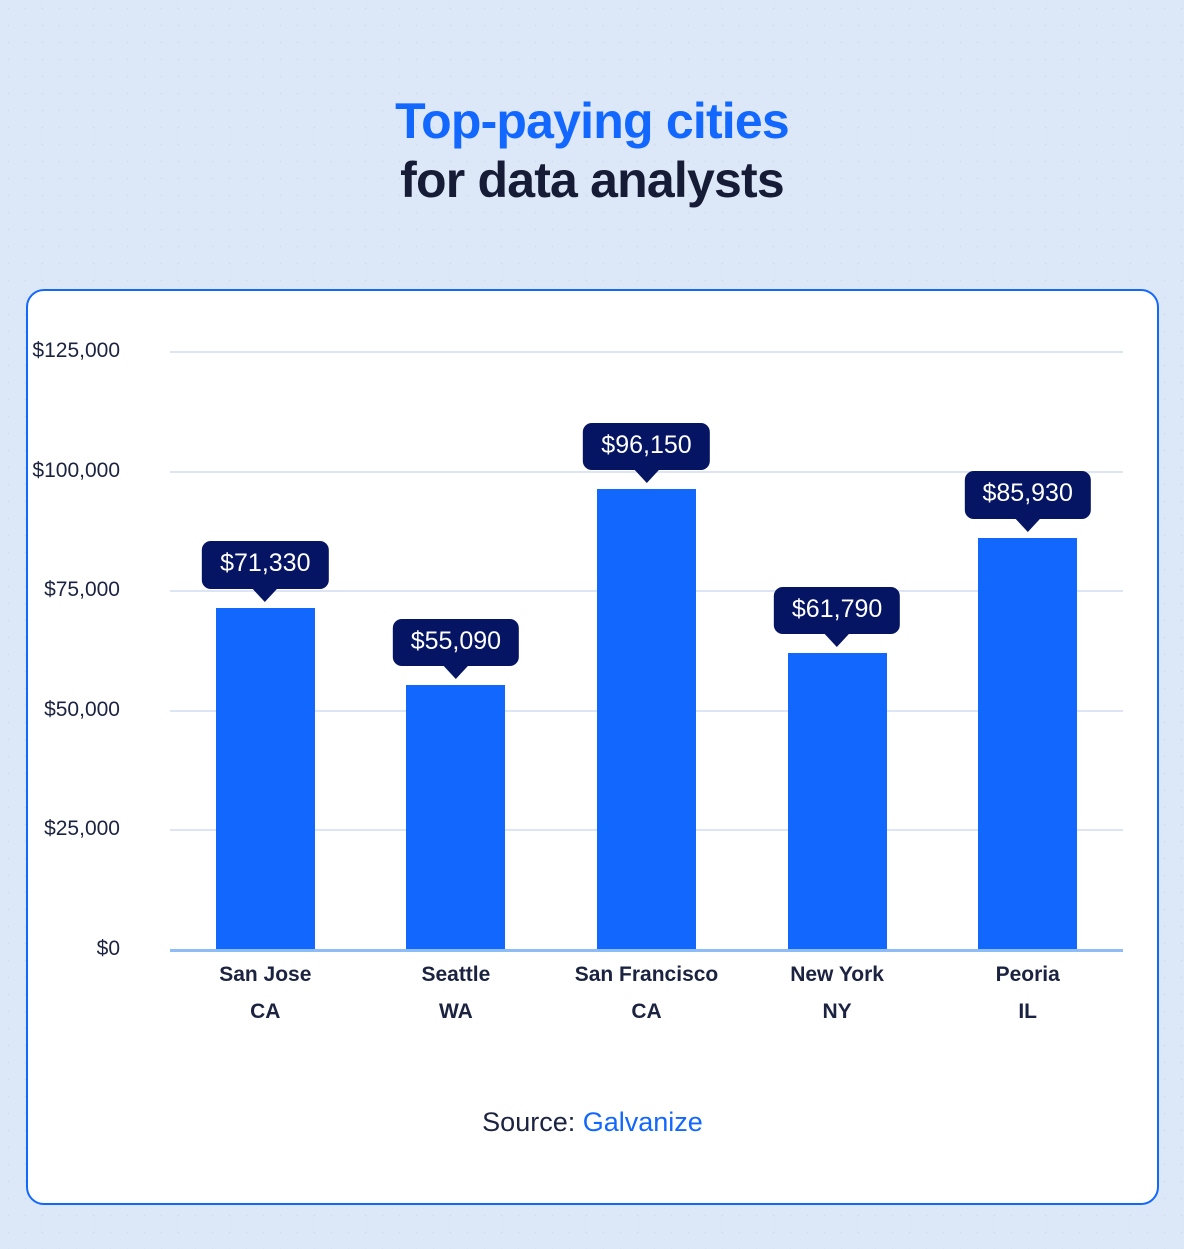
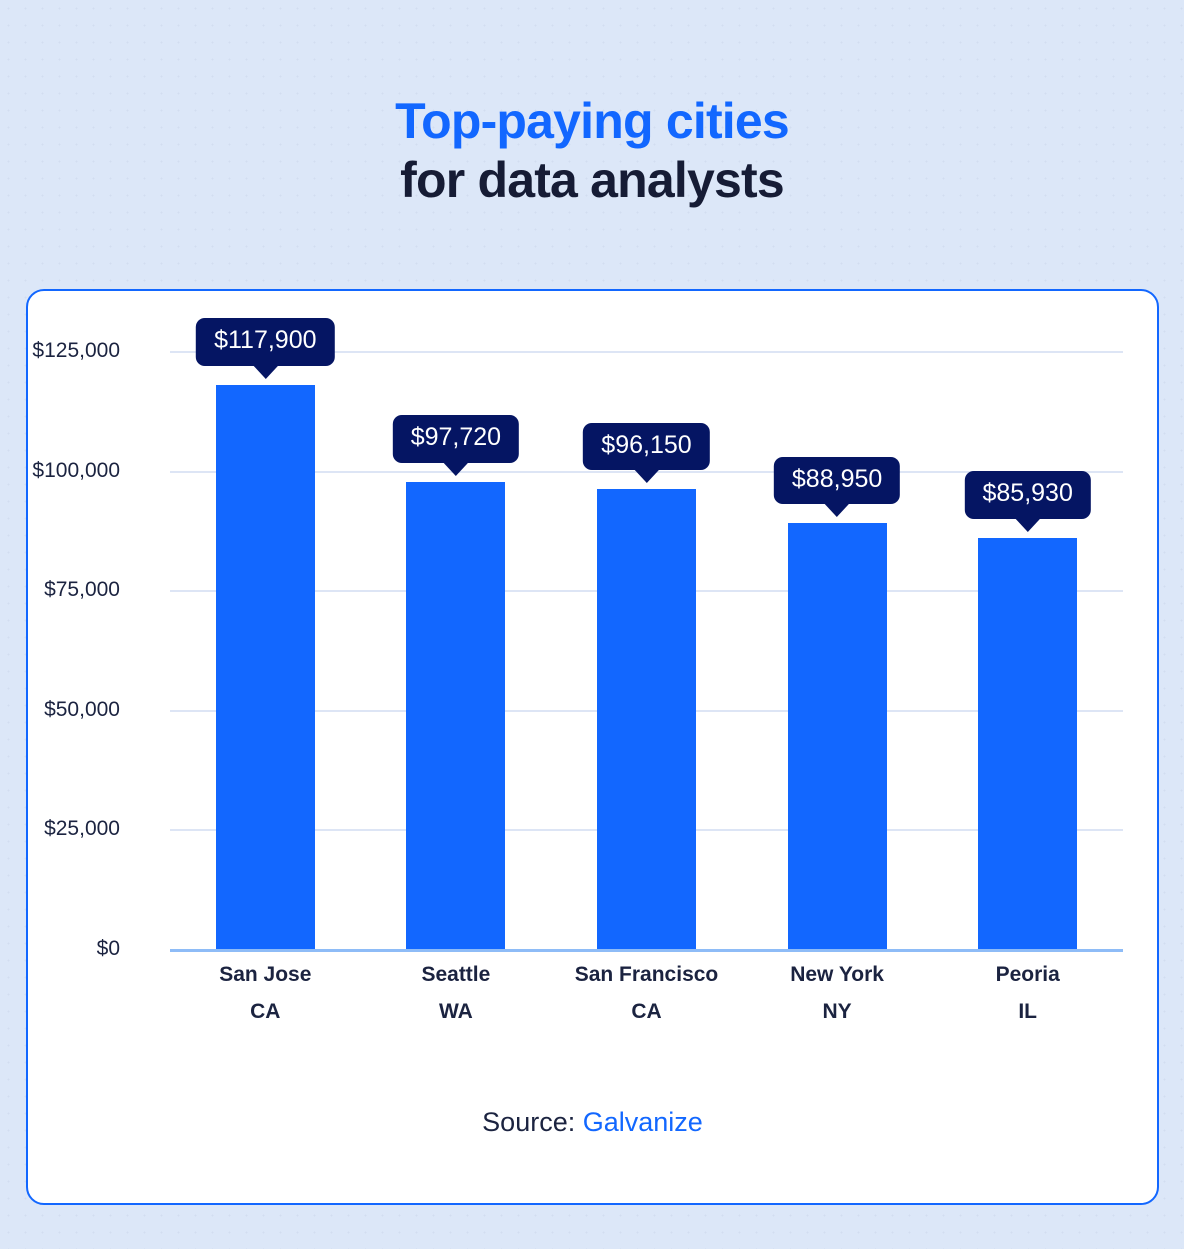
San Jose: $71,330 -> $117,900
Seattle: $55,090 -> $97,720
New York: $61,790 -> $88,950
